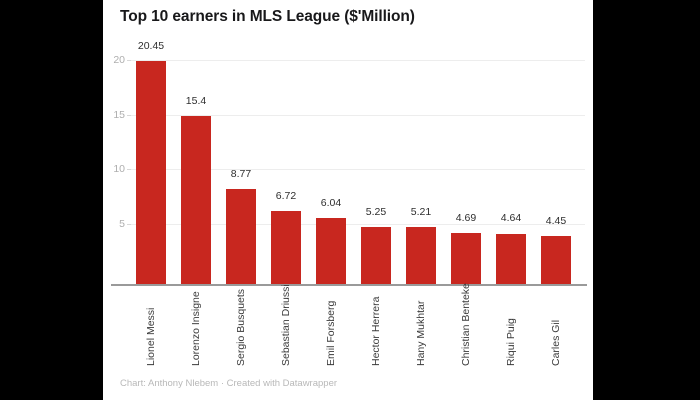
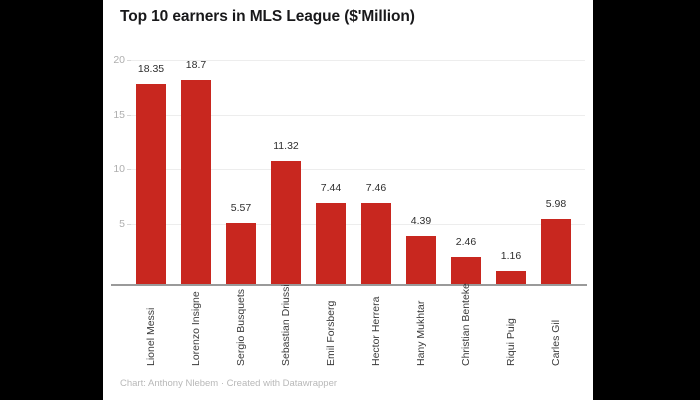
Lionel Messi: 20.45 -> 18.35
Lorenzo Insigne: 15.4 -> 18.7
Sergio Busquets: 8.77 -> 5.57
Sebastian Driussi: 6.72 -> 11.32
Emil Forsberg: 6.04 -> 7.44
Hector Herrera: 5.25 -> 7.46
Hany Mukhtar: 5.21 -> 4.39
Christian Benteke: 4.69 -> 2.46
Riqui Puig: 4.64 -> 1.16
Carles Gil: 4.45 -> 5.98
